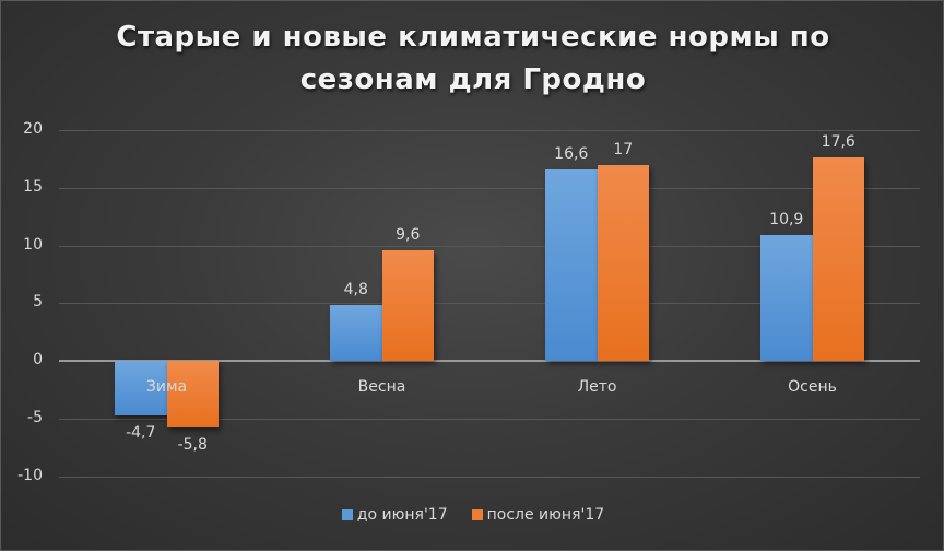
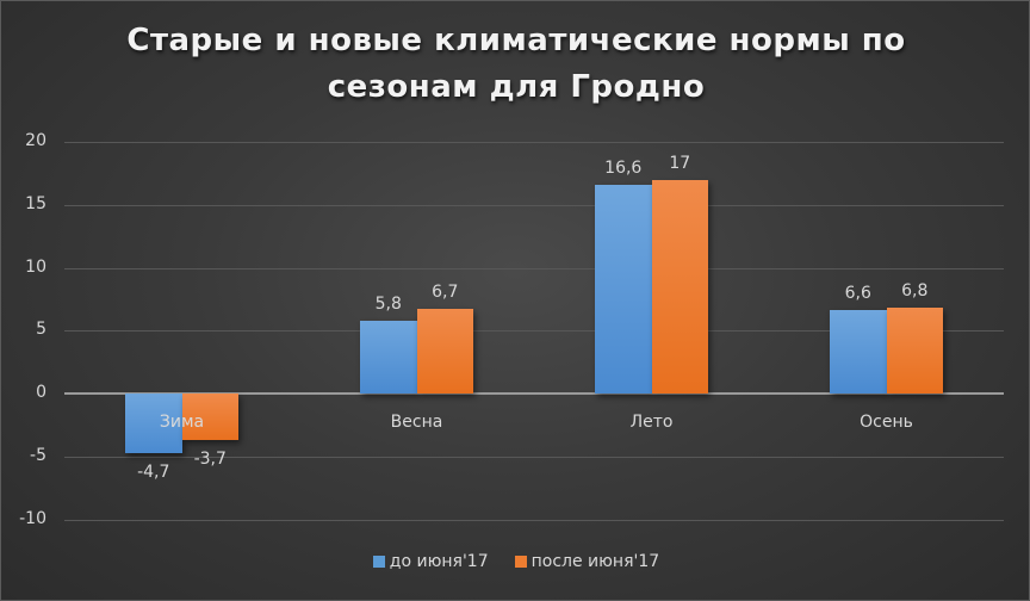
после июня'17/Зима: -5,8 -> -3,7
до июня'17/Весна: 4,8 -> 5,8
после июня'17/Весна: 9,6 -> 6,7
до июня'17/Осень: 10,9 -> 6,6
после июня'17/Осень: 17,6 -> 6,8
